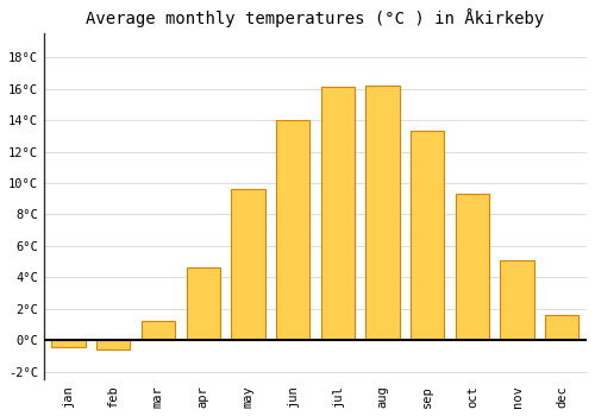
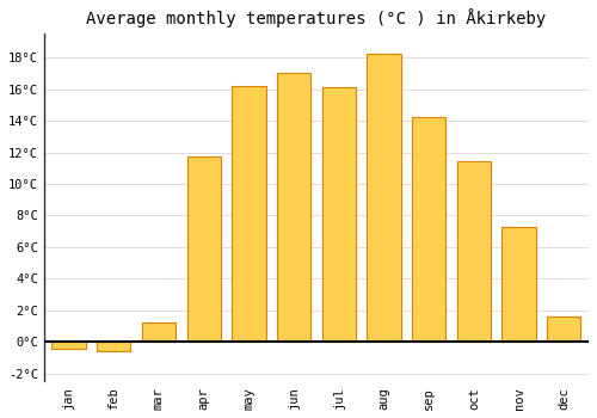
apr: 4.6°C -> 11.7°C
may: 9.6°C -> 16.2°C
jun: 14.0°C -> 17.0°C
aug: 16.2°C -> 18.2°C
sep: 13.3°C -> 14.2°C
oct: 9.3°C -> 11.4°C
nov: 5.1°C -> 7.3°C
